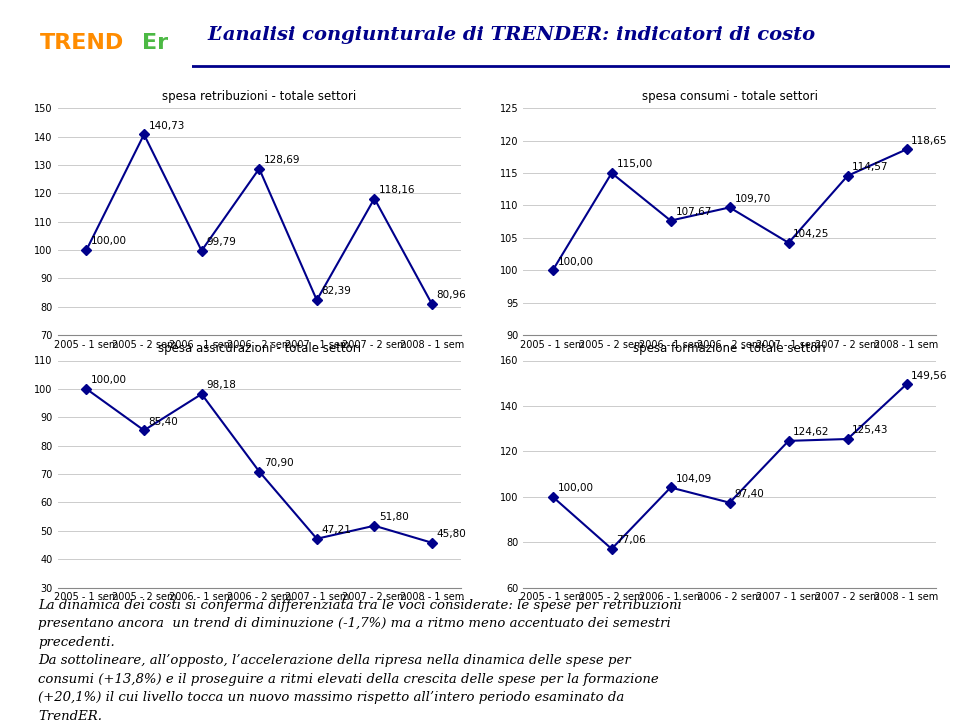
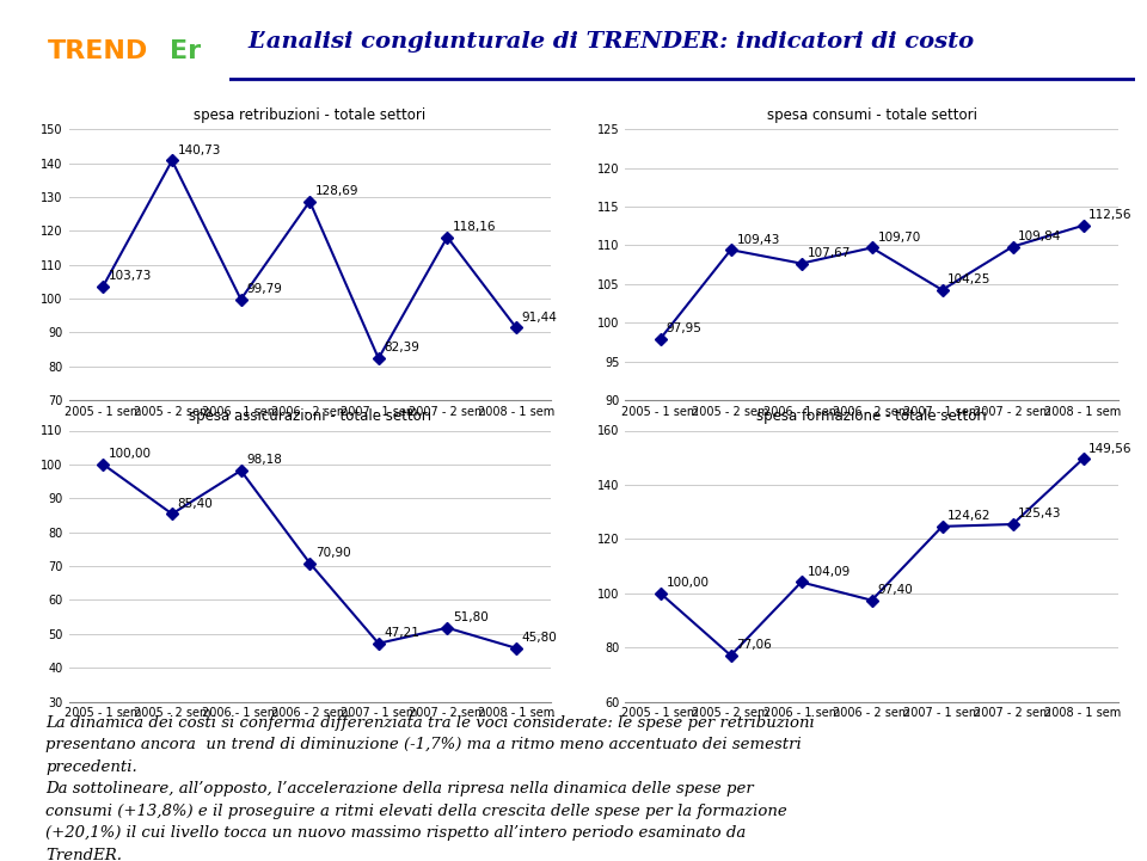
spesa retribuzioni - totale settori/2005 - 1 sem: 100,00 -> 103,73
spesa retribuzioni - totale settori/2008 - 1 sem: 80,96 -> 91,44
spesa consumi - totale settori/2005 - 1 sem: 100,00 -> 97,95
spesa consumi - totale settori/2005 - 2 sem: 115,00 -> 109,43
spesa consumi - totale settori/2007 - 2 sem: 114,57 -> 109,84
spesa consumi - totale settori/2008 - 1 sem: 118,65 -> 112,56
